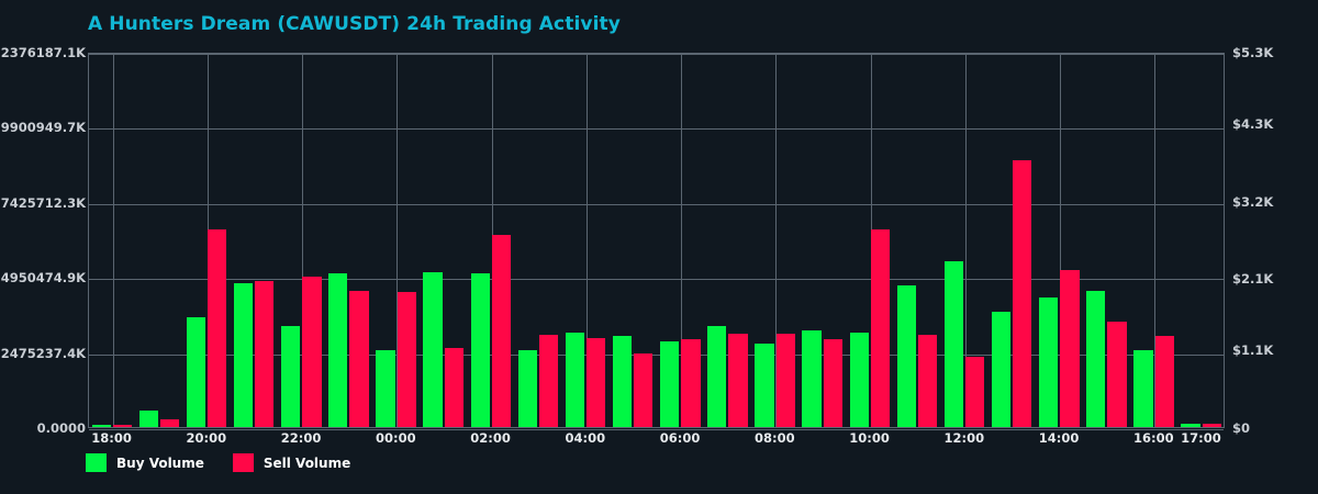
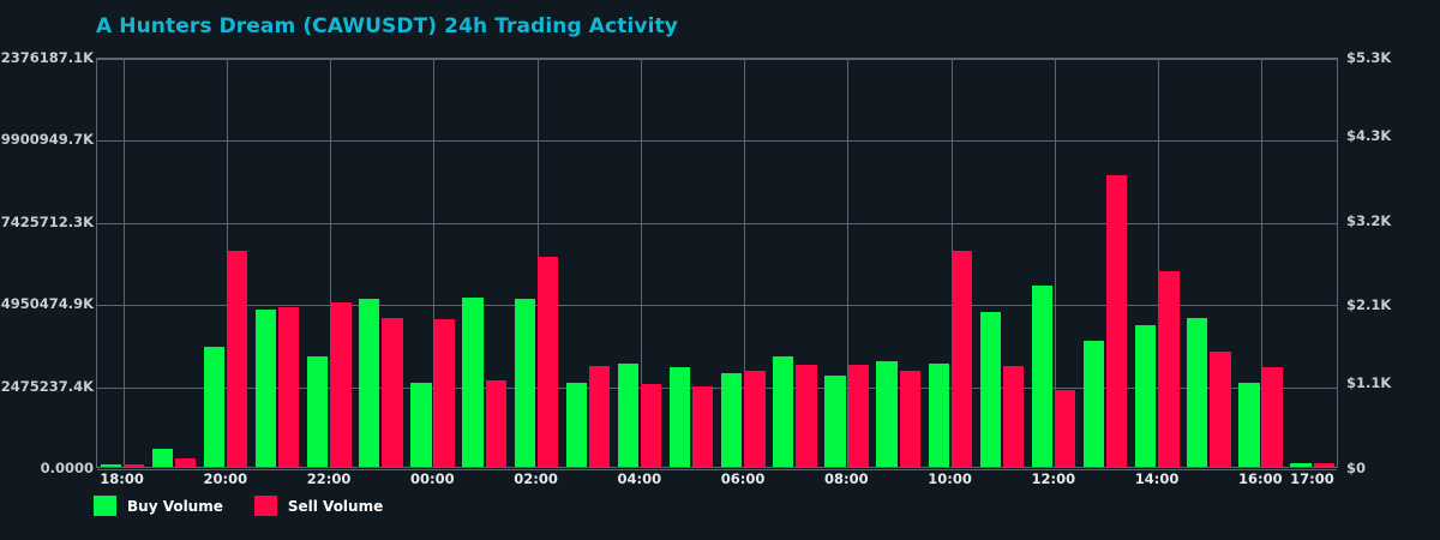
Sell Volume/04:00: 2900000K -> 2500000K
Sell Volume/14:00: 5200000K -> 5900000K
